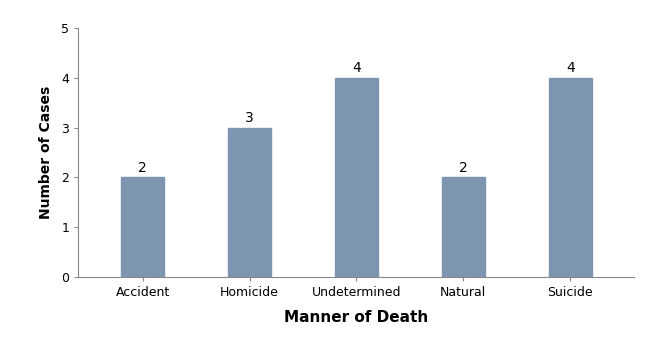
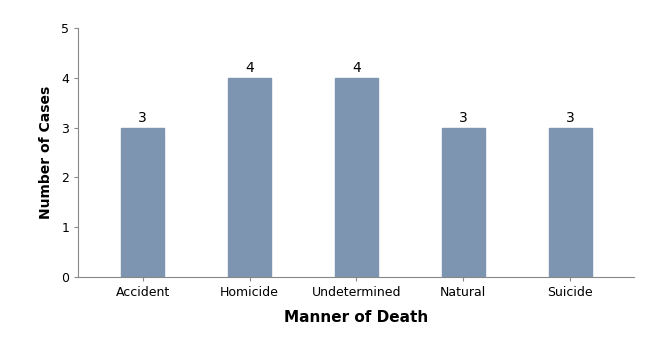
Accident: 2 -> 3
Homicide: 3 -> 4
Natural: 2 -> 3
Suicide: 4 -> 3
